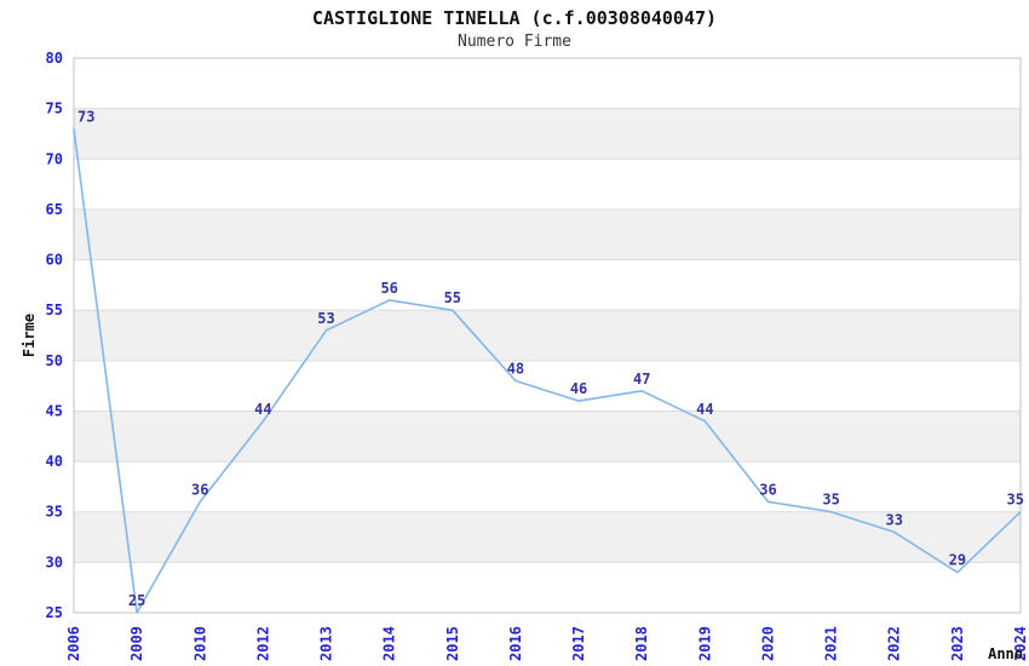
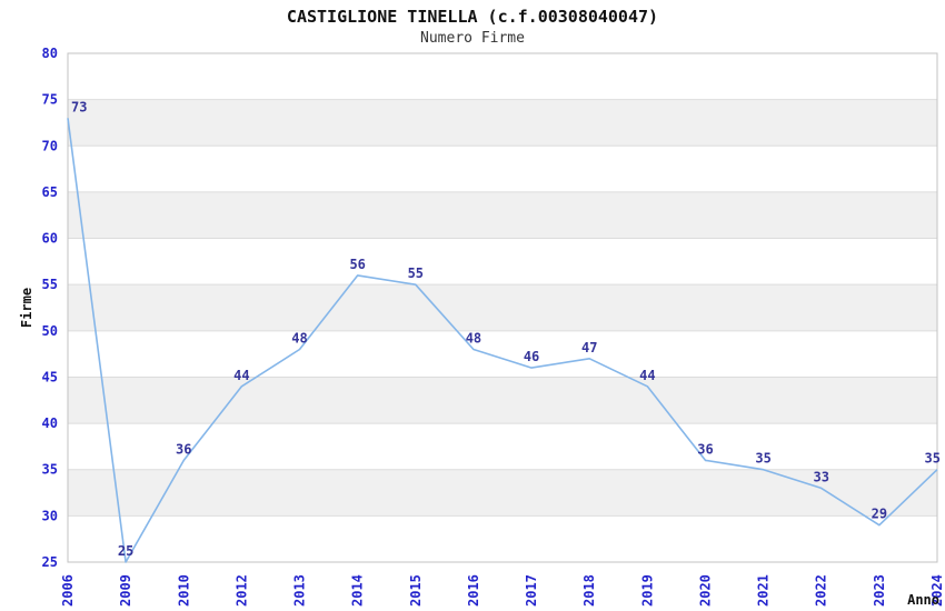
2013: 53 -> 48
